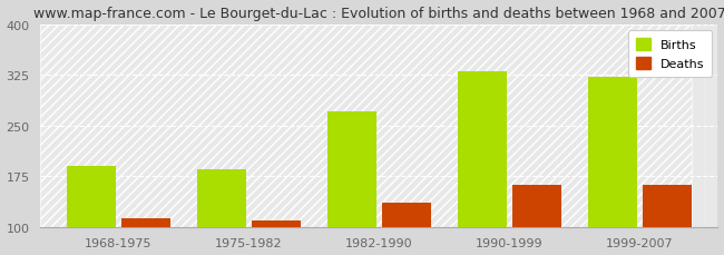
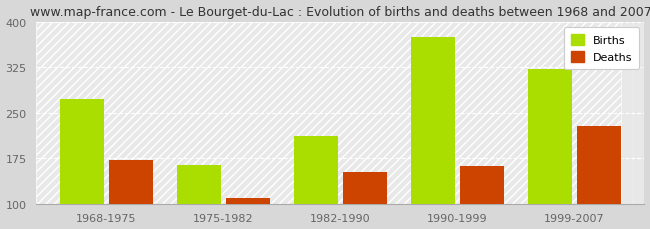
Births/1968-1975: 190 -> 272
Deaths/1968-1975: 112 -> 172
Births/1975-1982: 185 -> 164
Births/1982-1990: 270 -> 212
Deaths/1982-1990: 135 -> 152
Births/1990-1999: 330 -> 374
Deaths/1999-2007: 162 -> 228
